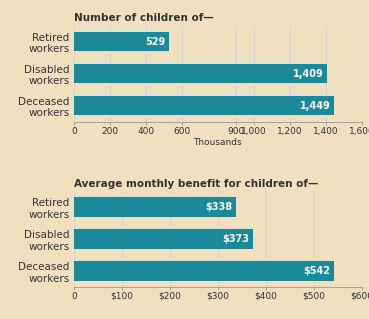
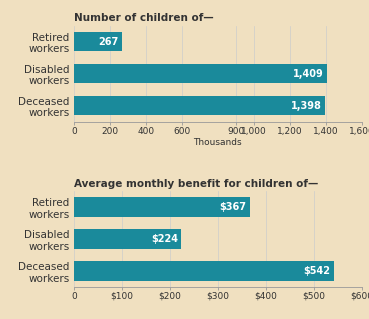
Number of children of—/Retired workers: 529 -> 267
Number of children of—/Deceased workers: 1,449 -> 1,398
Average monthly benefit for children of—/Retired workers: $338 -> $367
Average monthly benefit for children of—/Disabled workers: $373 -> $224
